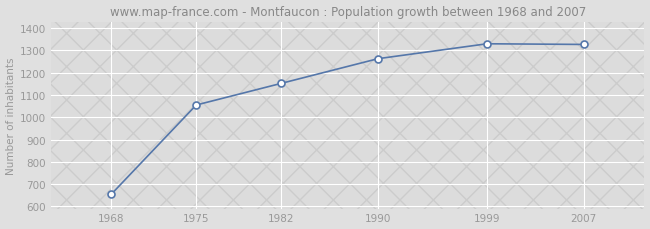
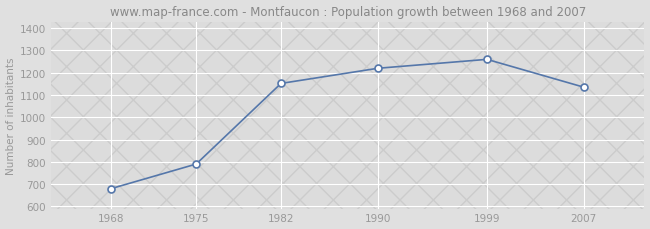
1968: 655 -> 680
1975: 1055 -> 790
1990: 1263 -> 1220
1999: 1330 -> 1260
2007: 1327 -> 1135
